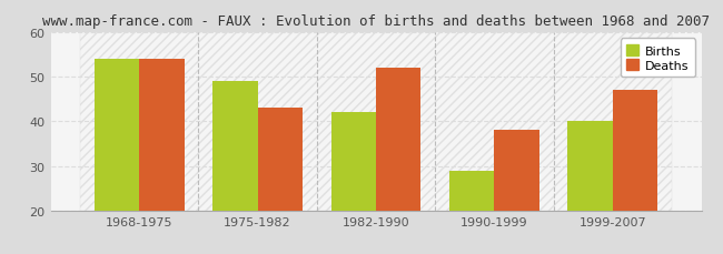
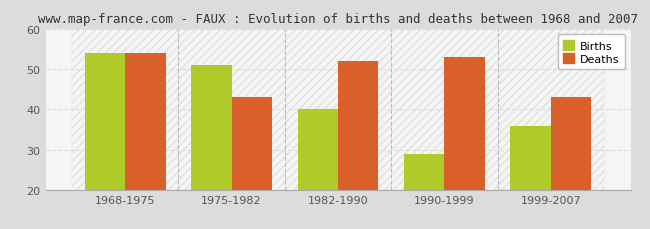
Births/1975-1982: 49 -> 51
Births/1982-1990: 42 -> 40
Deaths/1990-1999: 38 -> 53
Births/1999-2007: 40 -> 36
Deaths/1999-2007: 47 -> 43
